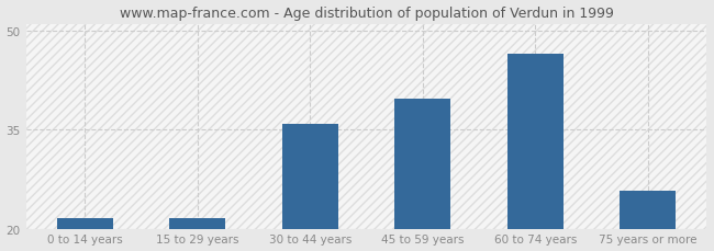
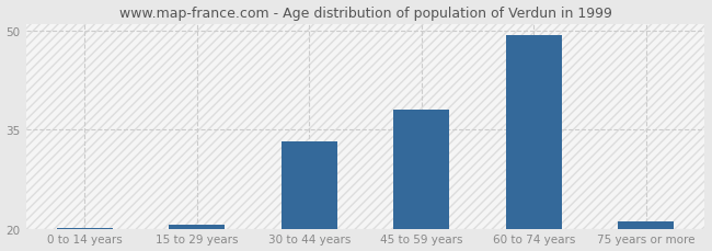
0 to 14 years: 21.6 -> 20.1
15 to 29 years: 21.6 -> 20.6
30 to 44 years: 35.8 -> 33.2
45 to 59 years: 39.6 -> 38.0
60 to 74 years: 46.4 -> 49.3
75 years or more: 25.8 -> 21.1
